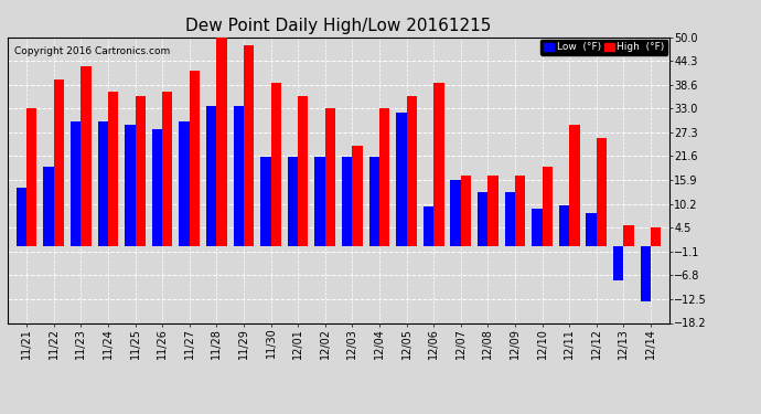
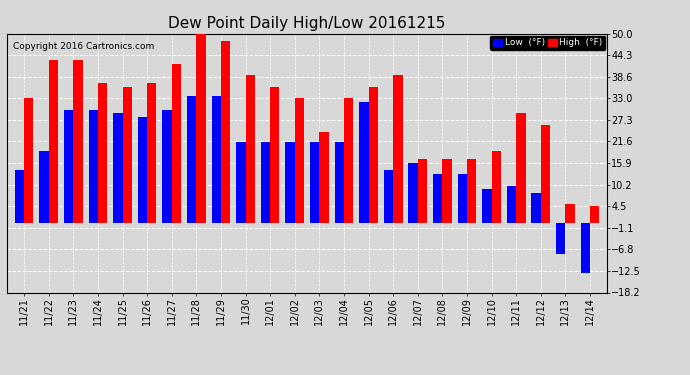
High (°F)/11/22: 40.0 -> 43.0
Low (°F)/12/06: 9.5 -> 14.0
